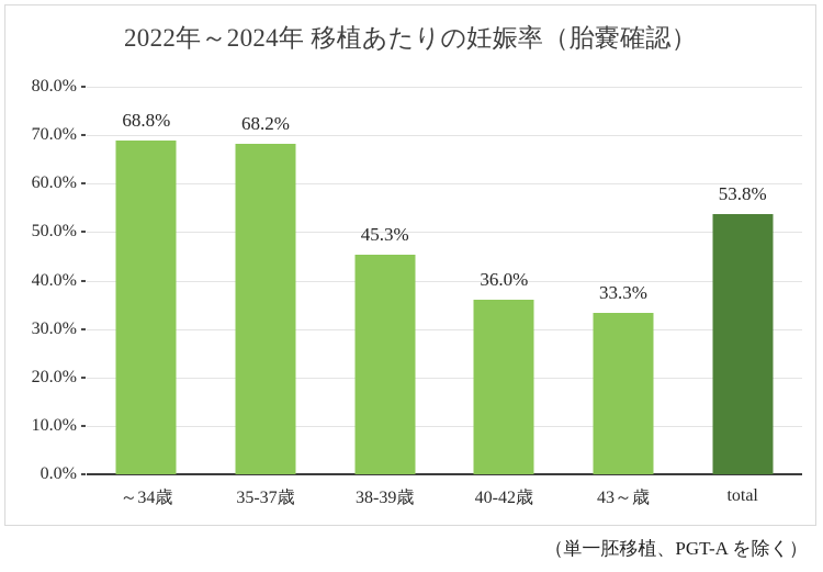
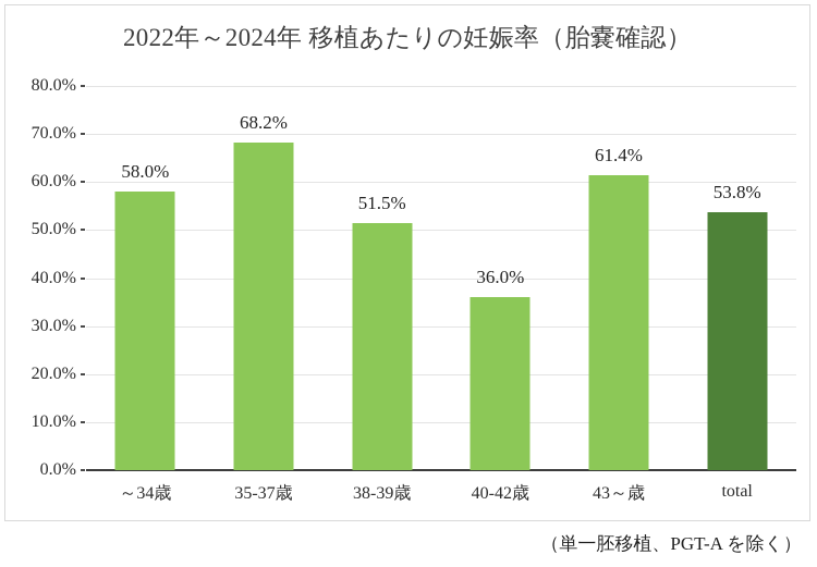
～34歳: 68.8% -> 58.0%
38-39歳: 45.3% -> 51.5%
43～歳: 33.3% -> 61.4%
